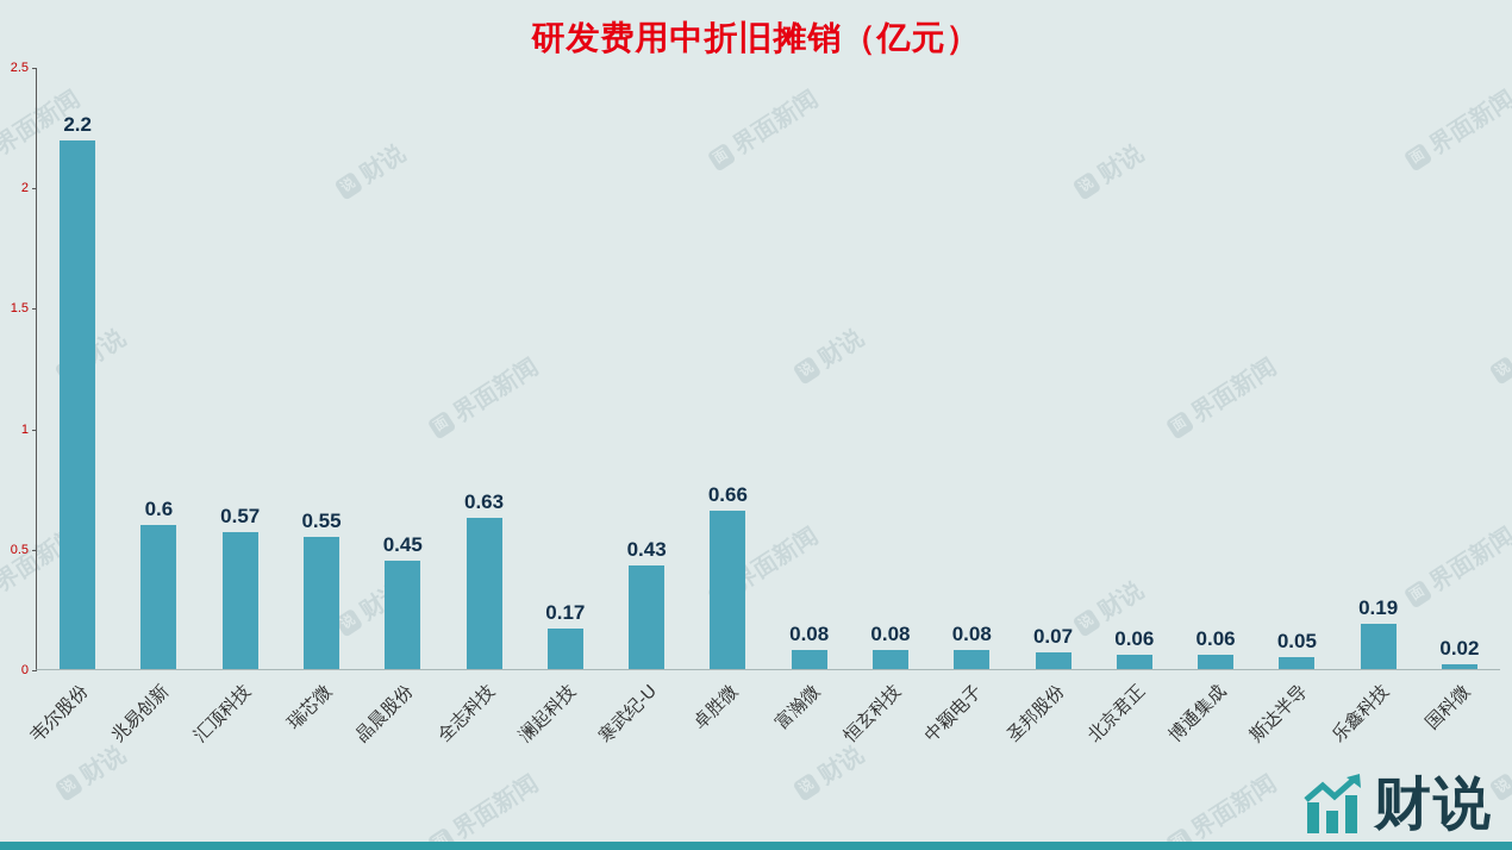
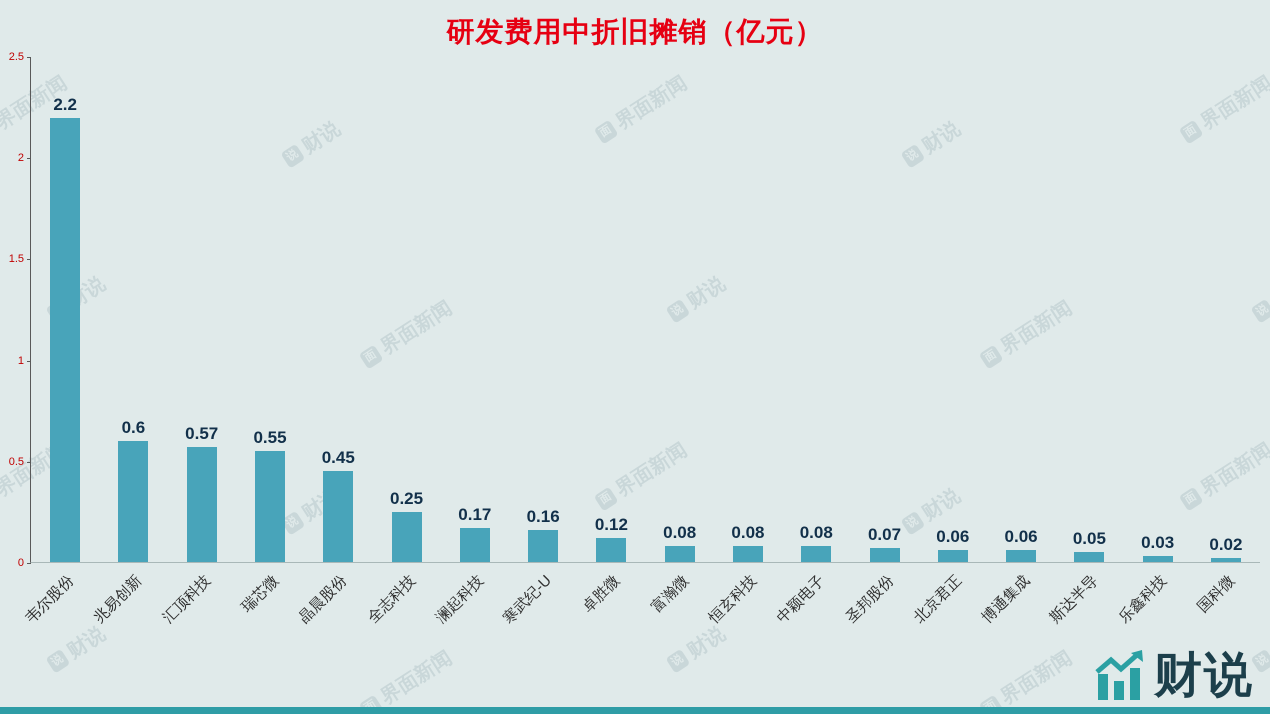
全志科技: 0.63 -> 0.25
寒武纪-U: 0.43 -> 0.16
卓胜微: 0.66 -> 0.12
乐鑫科技: 0.19 -> 0.03
